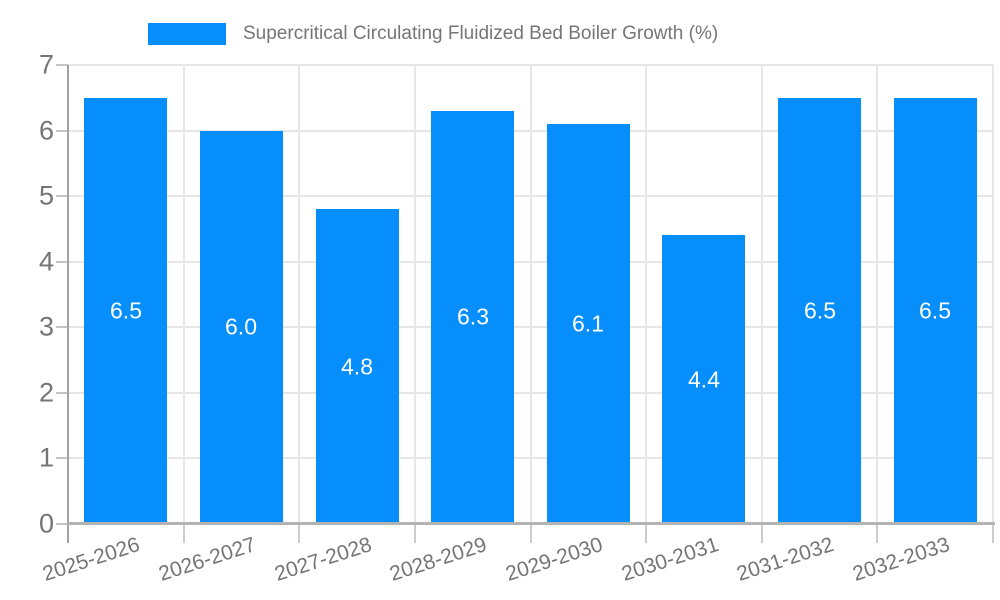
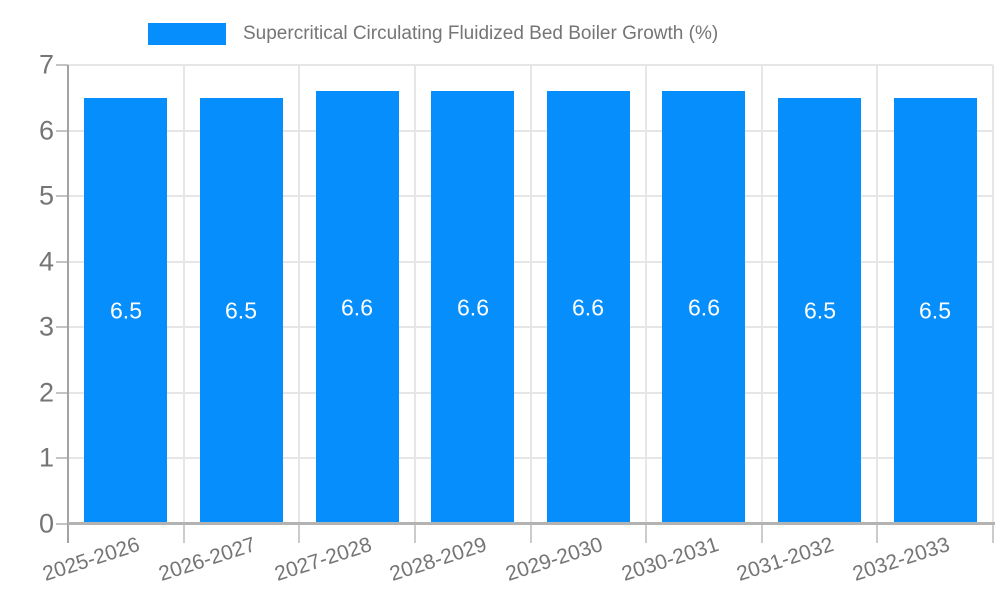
2026-2027: 6.0 -> 6.5
2027-2028: 4.8 -> 6.6
2028-2029: 6.3 -> 6.6
2029-2030: 6.1 -> 6.6
2030-2031: 4.4 -> 6.6
